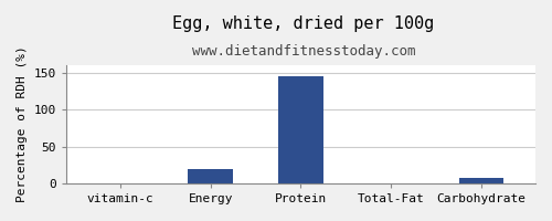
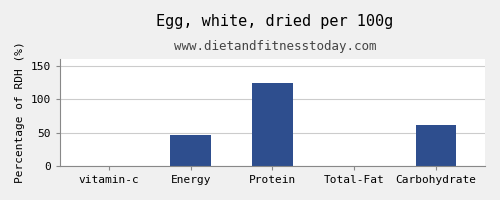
Energy: 20 -> 46
Protein: 145 -> 124
Carbohydrate: 8 -> 62
